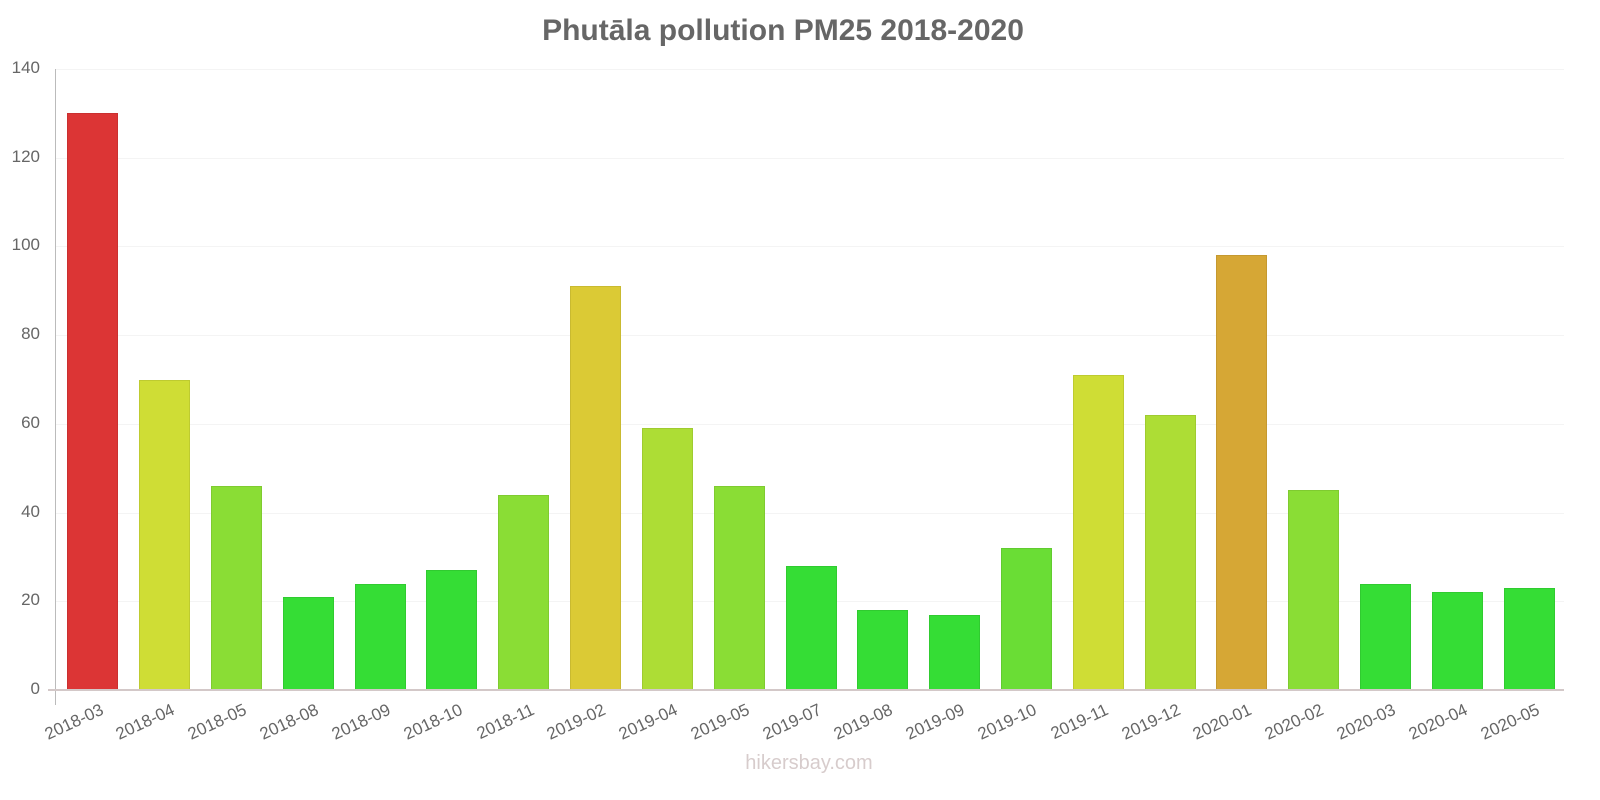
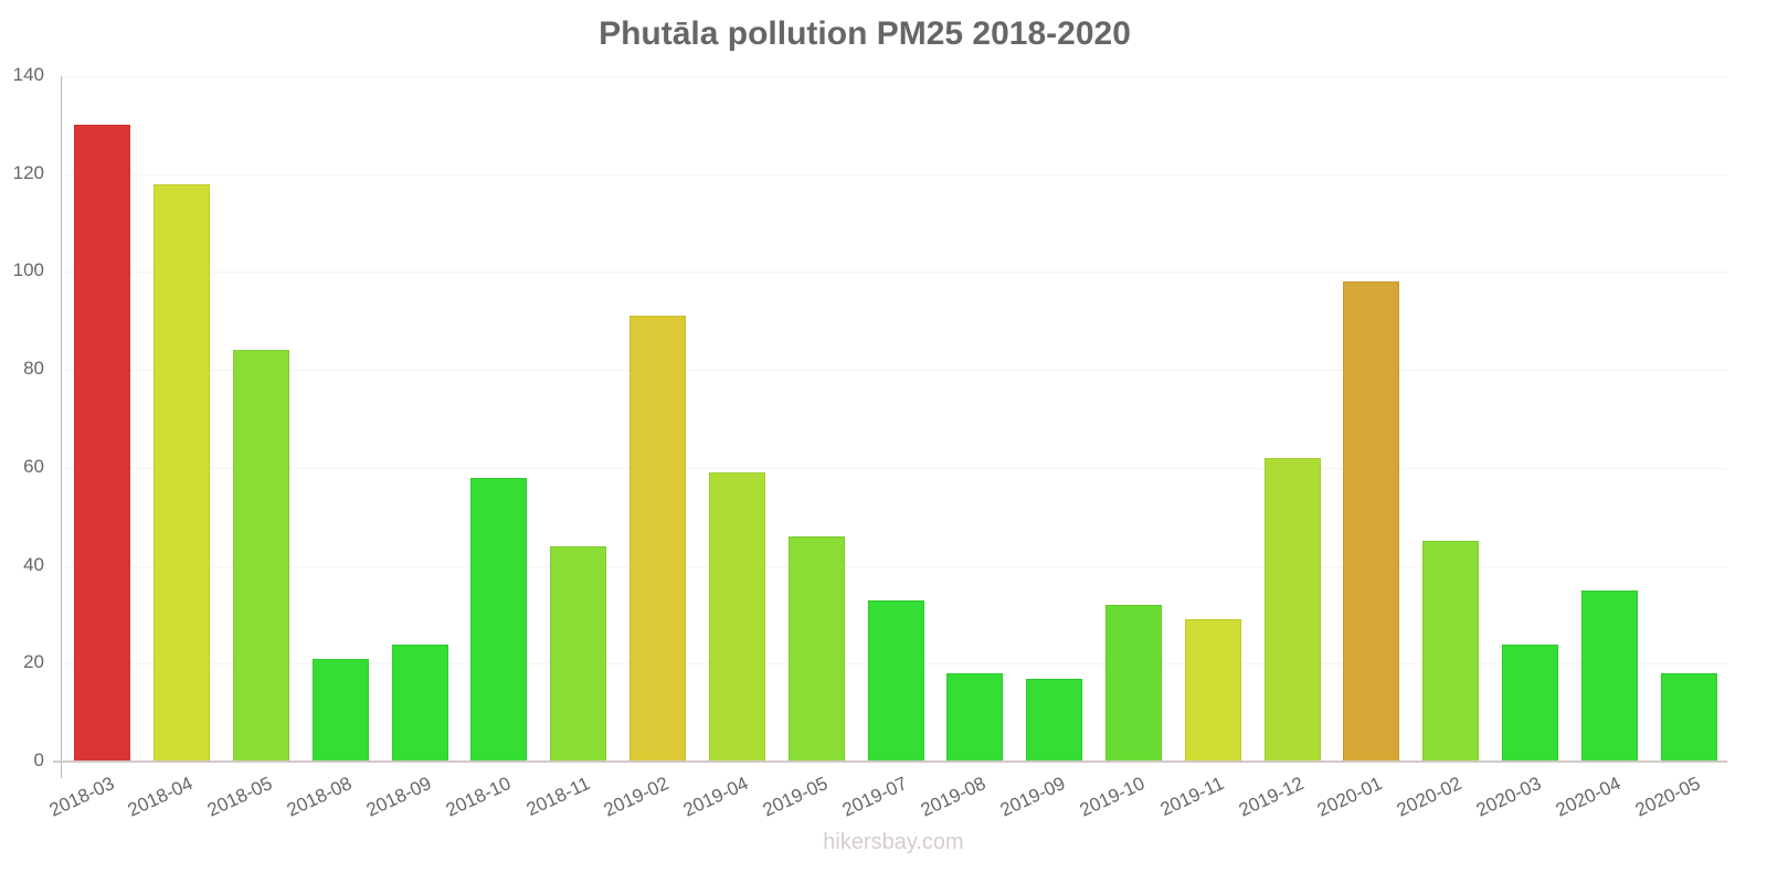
2018-04: 70 -> 118
2018-05: 46 -> 84
2018-10: 27 -> 58
2019-07: 28 -> 33
2019-11: 71 -> 29
2020-04: 22 -> 35
2020-05: 23 -> 18
